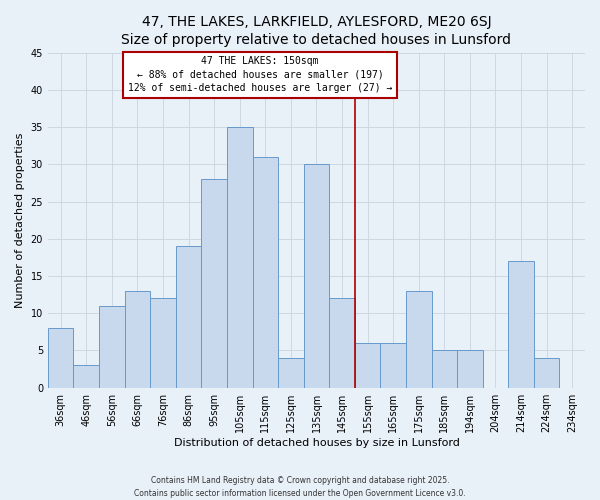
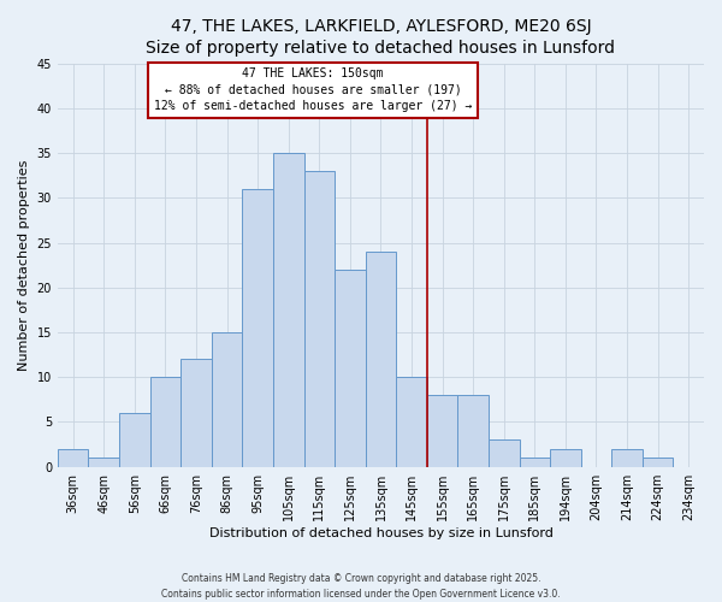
36sqm: 8 -> 2
46sqm: 3 -> 1
56sqm: 11 -> 6
66sqm: 13 -> 10
86sqm: 19 -> 15
95sqm: 28 -> 31
115sqm: 31 -> 33
125sqm: 4 -> 22
135sqm: 30 -> 24
145sqm: 12 -> 10
155sqm: 6 -> 8
165sqm: 6 -> 8
175sqm: 13 -> 3
185sqm: 5 -> 1
194sqm: 5 -> 2
214sqm: 17 -> 2
224sqm: 4 -> 1
